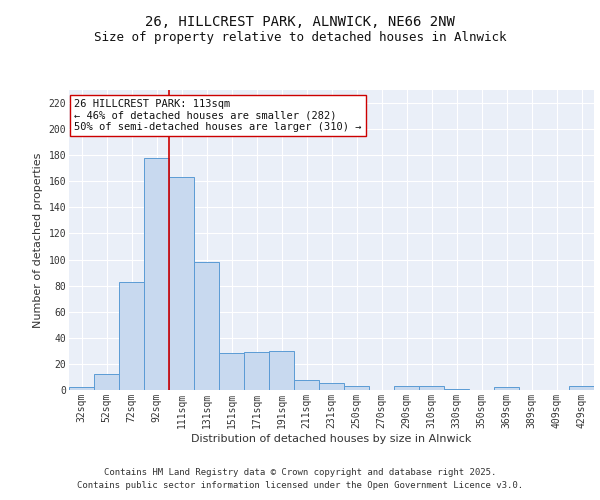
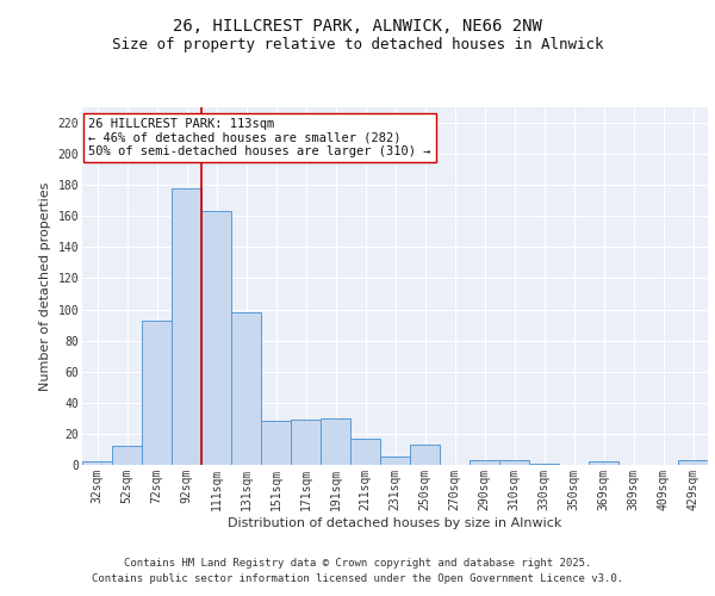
72sqm: 83 -> 93
211sqm: 8 -> 17
250sqm: 3 -> 13
